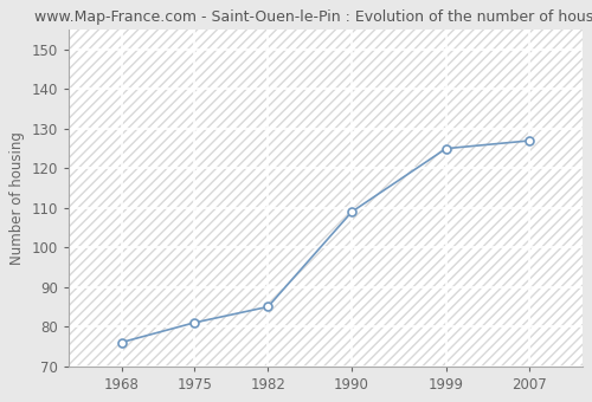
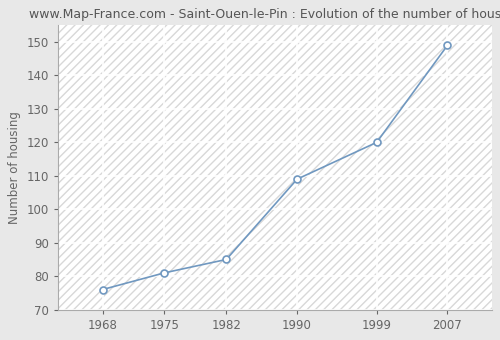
1999: 125 -> 120
2007: 127 -> 149
